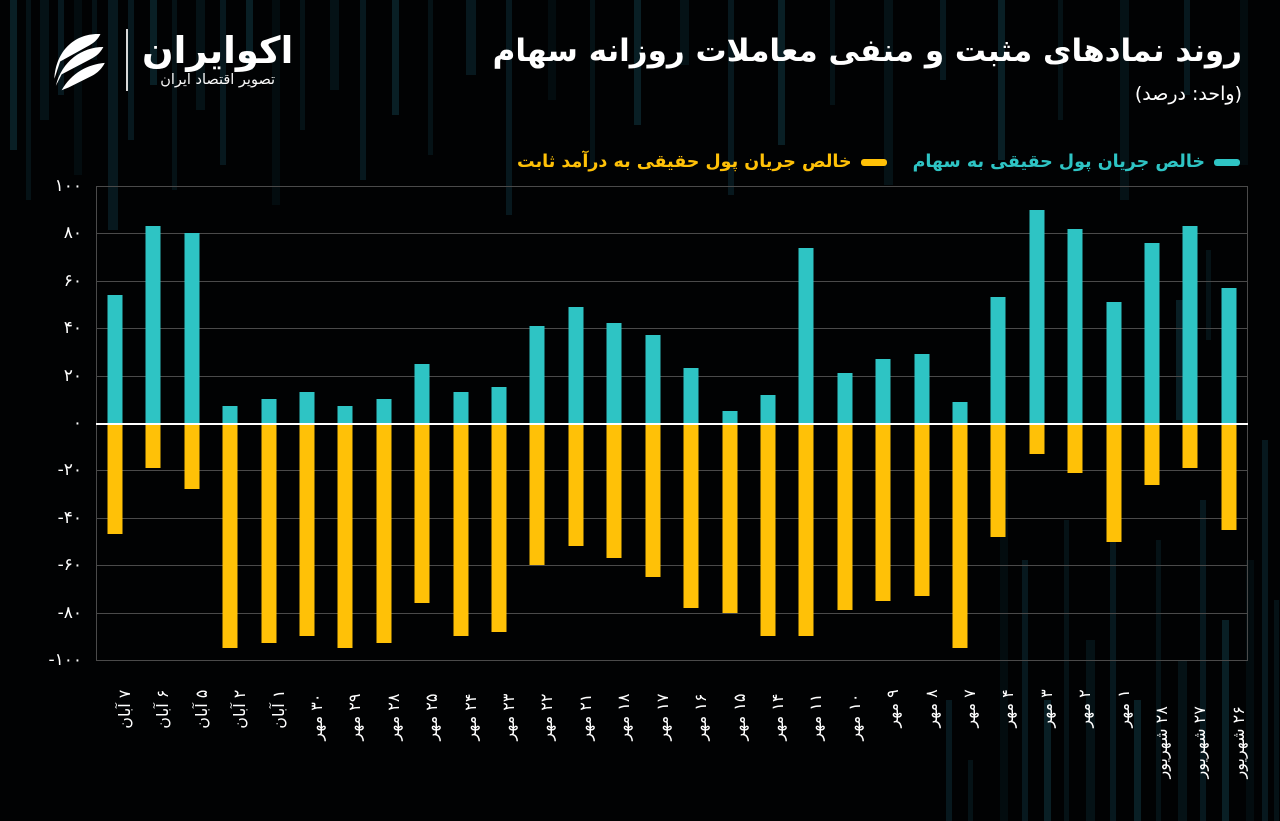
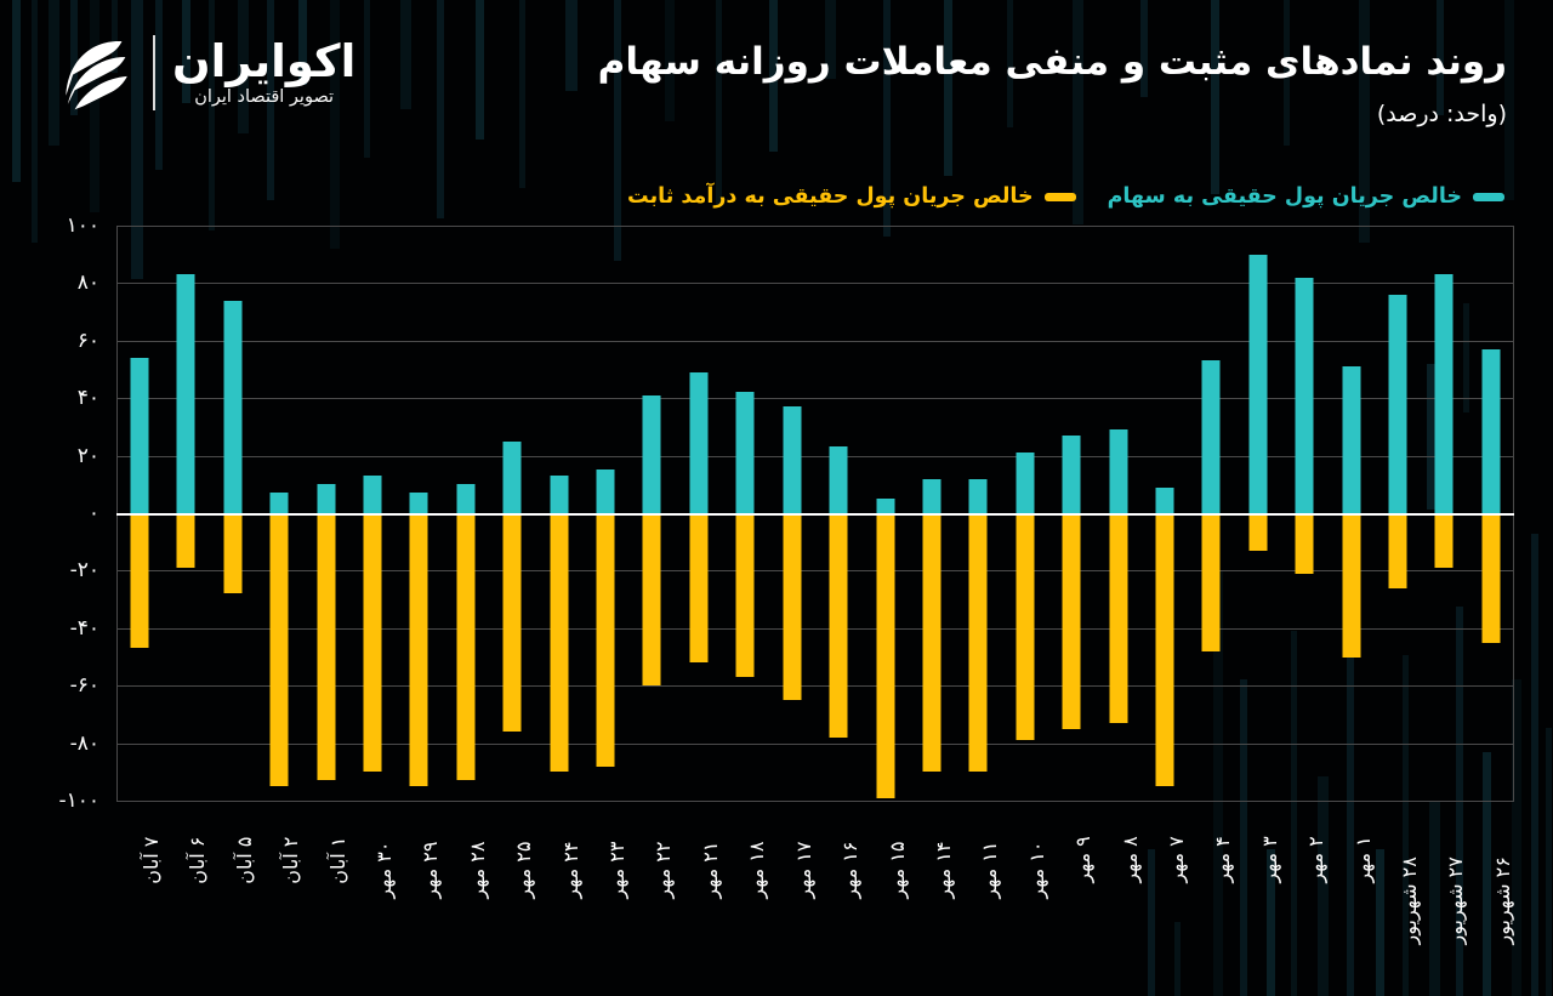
خالص جریان پول حقیقی به سهام/۱۱ مهر: 74 -> 12
خالص جریان پول حقیقی به درآمد ثابت/۱۵ مهر: -80 -> -99
خالص جریان پول حقیقی به سهام/۵ آبان: 80 -> 74
